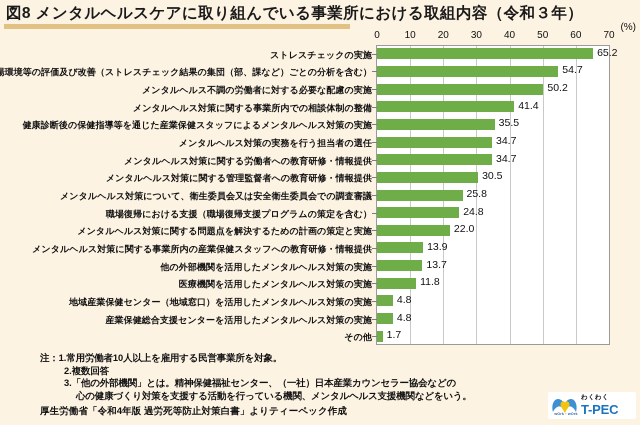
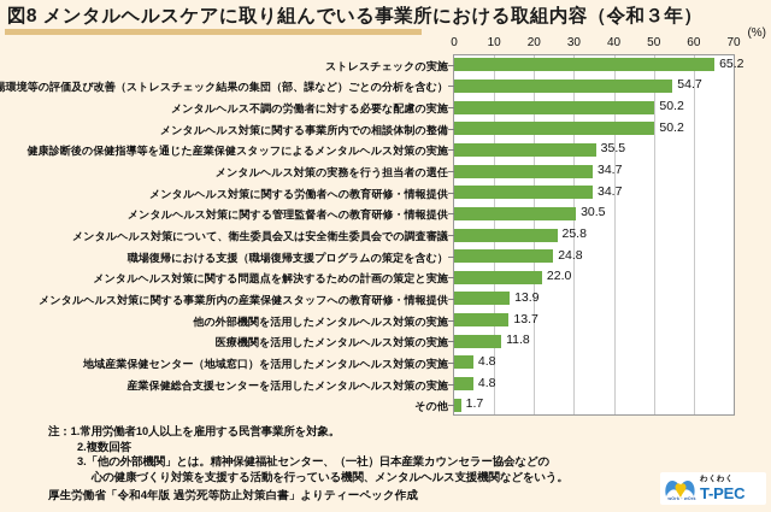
メンタルヘルス対策に関する事業所内での相談体制の整備: 41.4 -> 50.2
